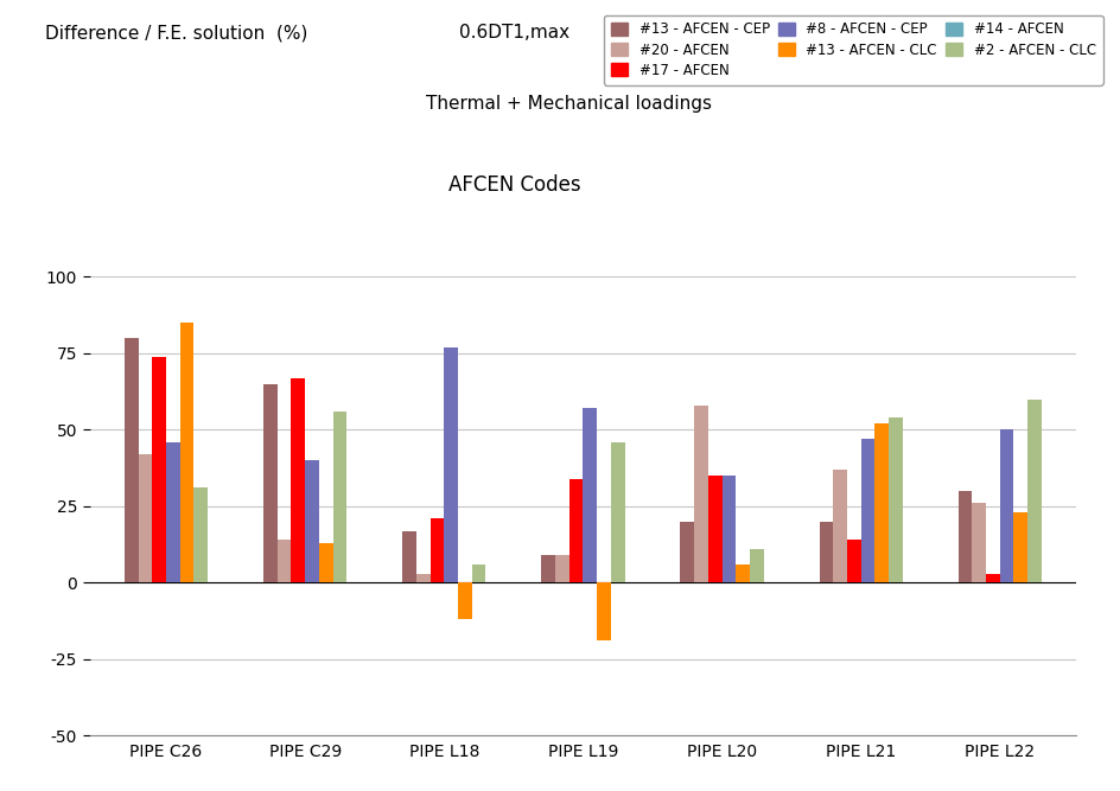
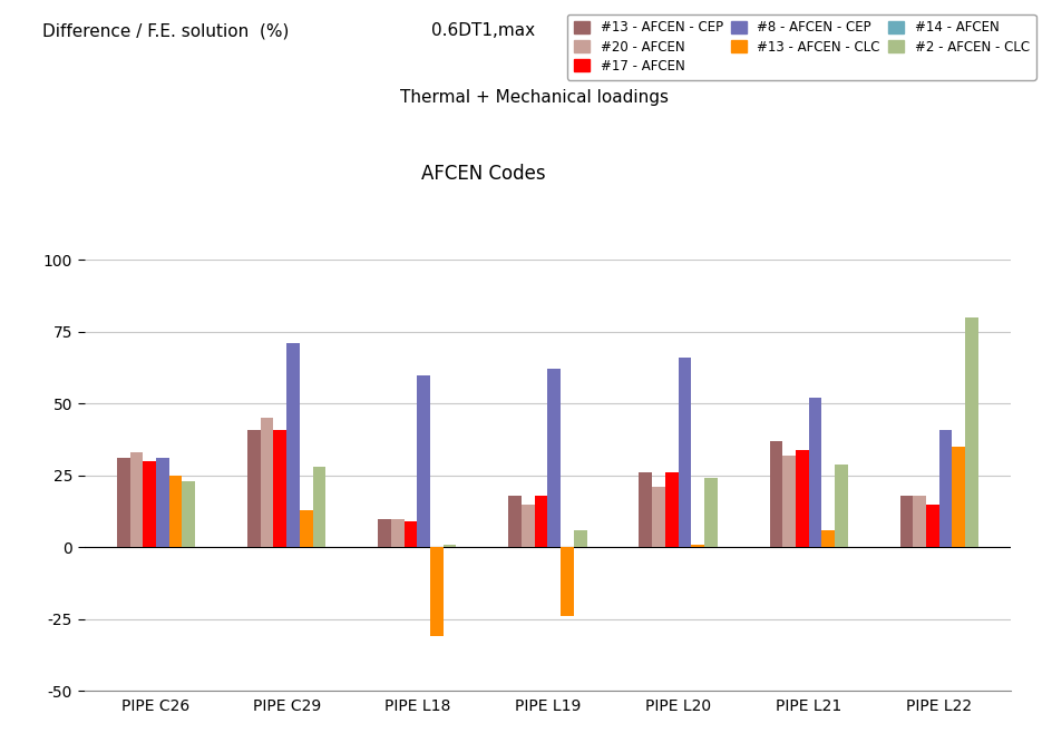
#13 - AFCEN - CEP/PIPE C26: 80 -> 31
#20 - AFCEN/PIPE C26: 42 -> 33
#17 - AFCEN/PIPE C26: 74 -> 30
#8 - AFCEN - CEP/PIPE C26: 46 -> 31
#13 - AFCEN - CLC/PIPE C26: 85 -> 25
#2 - AFCEN - CLC/PIPE C26: 31 -> 23
#13 - AFCEN - CEP/PIPE C29: 65 -> 41
#20 - AFCEN/PIPE C29: 14 -> 45
#17 - AFCEN/PIPE C29: 67 -> 41
#8 - AFCEN - CEP/PIPE C29: 40 -> 71
#2 - AFCEN - CLC/PIPE C29: 56 -> 28
#13 - AFCEN - CEP/PIPE L18: 17 -> 10
#20 - AFCEN/PIPE L18: 3 -> 10
#17 - AFCEN/PIPE L18: 21 -> 9
#8 - AFCEN - CEP/PIPE L18: 77 -> 60
#13 - AFCEN - CLC/PIPE L18: -12 -> -31
#2 - AFCEN - CLC/PIPE L18: 6 -> 1
#13 - AFCEN - CEP/PIPE L19: 9 -> 18
#20 - AFCEN/PIPE L19: 9 -> 15
#17 - AFCEN/PIPE L19: 34 -> 18
#8 - AFCEN - CEP/PIPE L19: 57 -> 62
#13 - AFCEN - CLC/PIPE L19: -19 -> -24
#2 - AFCEN - CLC/PIPE L19: 46 -> 6
#13 - AFCEN - CEP/PIPE L20: 20 -> 26
#20 - AFCEN/PIPE L20: 58 -> 21
#17 - AFCEN/PIPE L20: 35 -> 26
#8 - AFCEN - CEP/PIPE L20: 35 -> 66
#13 - AFCEN - CLC/PIPE L20: 6 -> 1
#2 - AFCEN - CLC/PIPE L20: 11 -> 24
#13 - AFCEN - CEP/PIPE L21: 20 -> 37
#20 - AFCEN/PIPE L21: 37 -> 32
#17 - AFCEN/PIPE L21: 14 -> 34
#8 - AFCEN - CEP/PIPE L21: 47 -> 52
#13 - AFCEN - CLC/PIPE L21: 52 -> 6
#2 - AFCEN - CLC/PIPE L21: 54 -> 29
#13 - AFCEN - CEP/PIPE L22: 30 -> 18
#20 - AFCEN/PIPE L22: 26 -> 18
#17 - AFCEN/PIPE L22: 3 -> 15
#8 - AFCEN - CEP/PIPE L22: 50 -> 41
#13 - AFCEN - CLC/PIPE L22: 23 -> 35
#2 - AFCEN - CLC/PIPE L22: 60 -> 80
